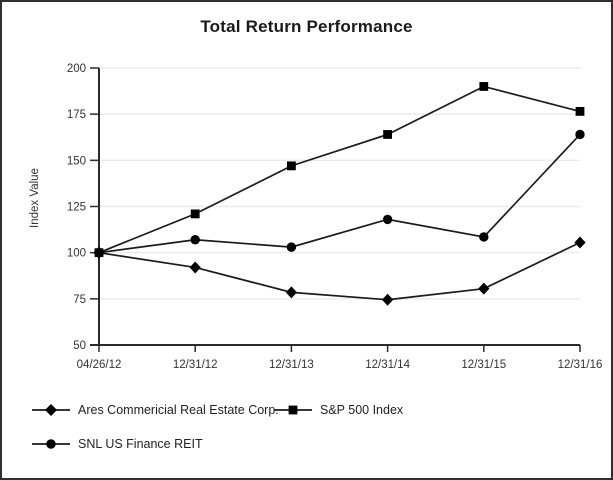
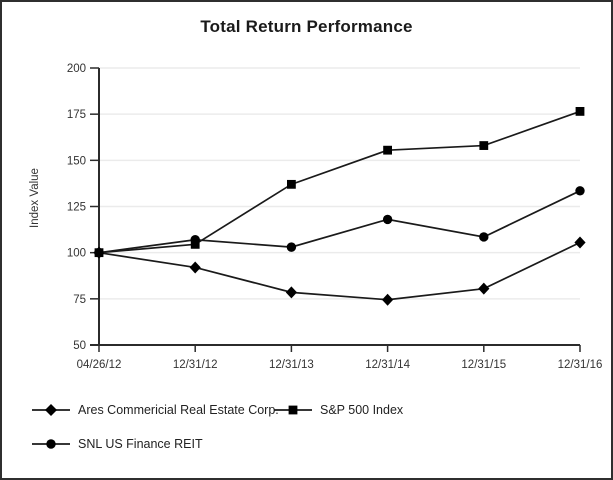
S&P 500 Index/12/31/12: 121 -> 104
S&P 500 Index/12/31/13: 147 -> 137
S&P 500 Index/12/31/14: 164 -> 156
S&P 500 Index/12/31/15: 190 -> 158
SNL US Finance REIT/12/31/16: 164 -> 134
